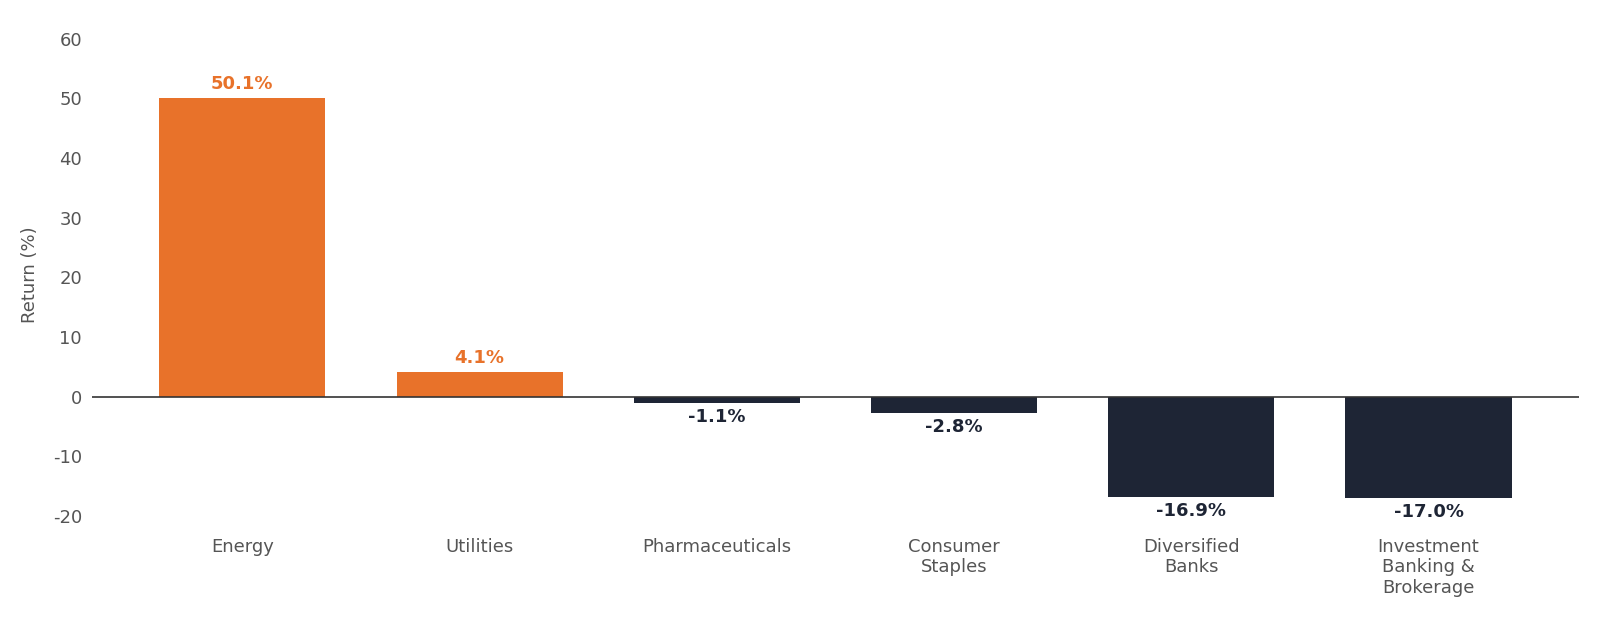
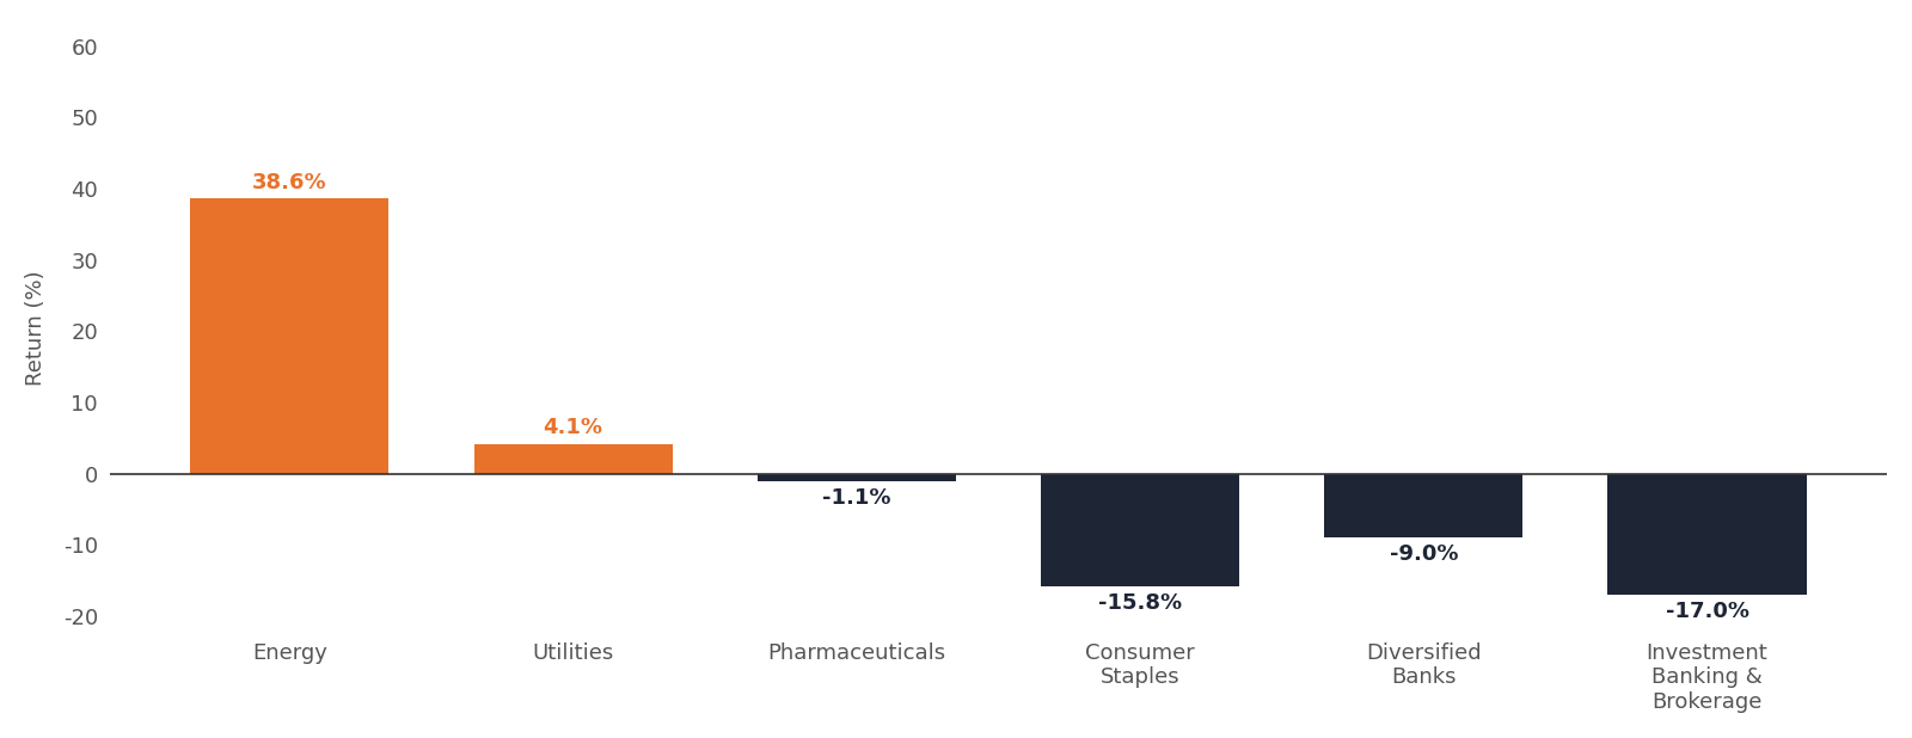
Energy: 50.1% -> 38.6%
Consumer Staples: -2.8% -> -15.8%
Diversified Banks: -16.9% -> -9.0%
